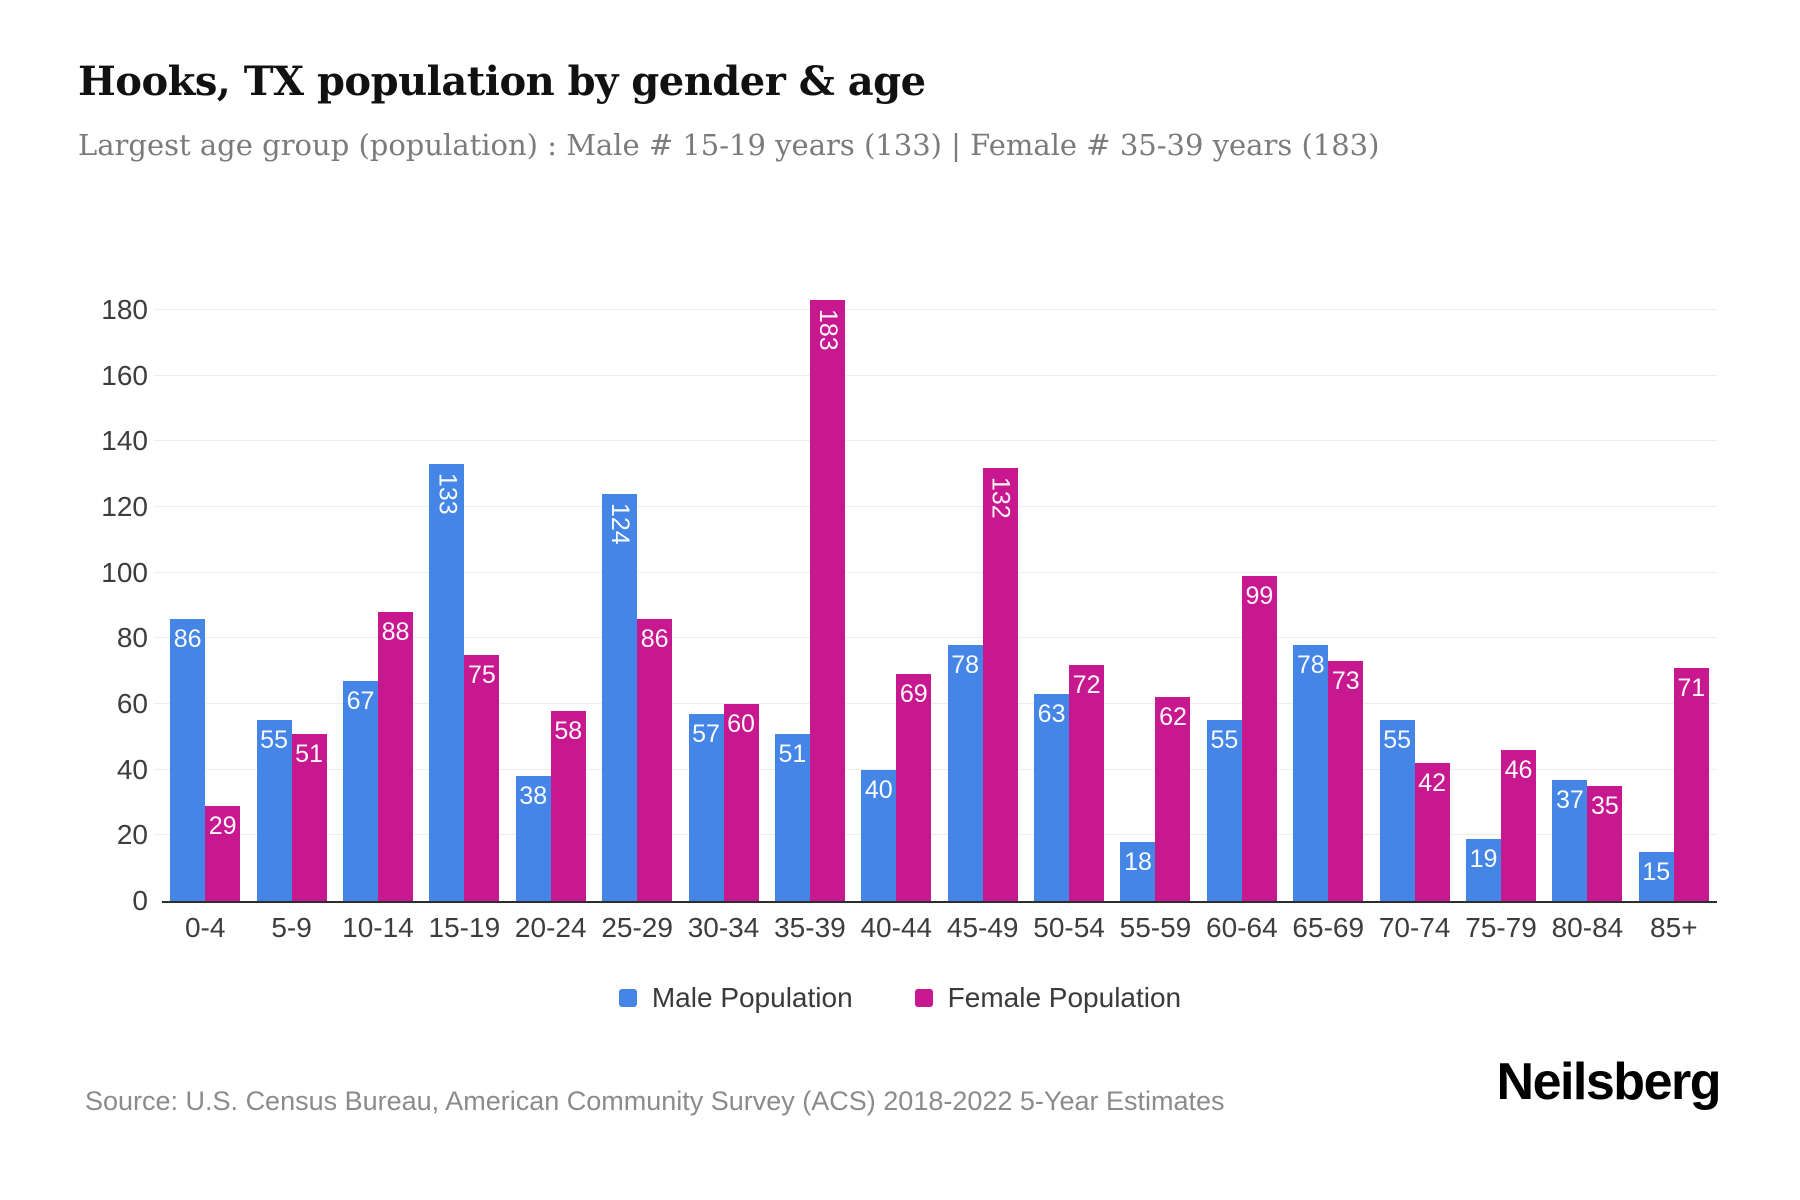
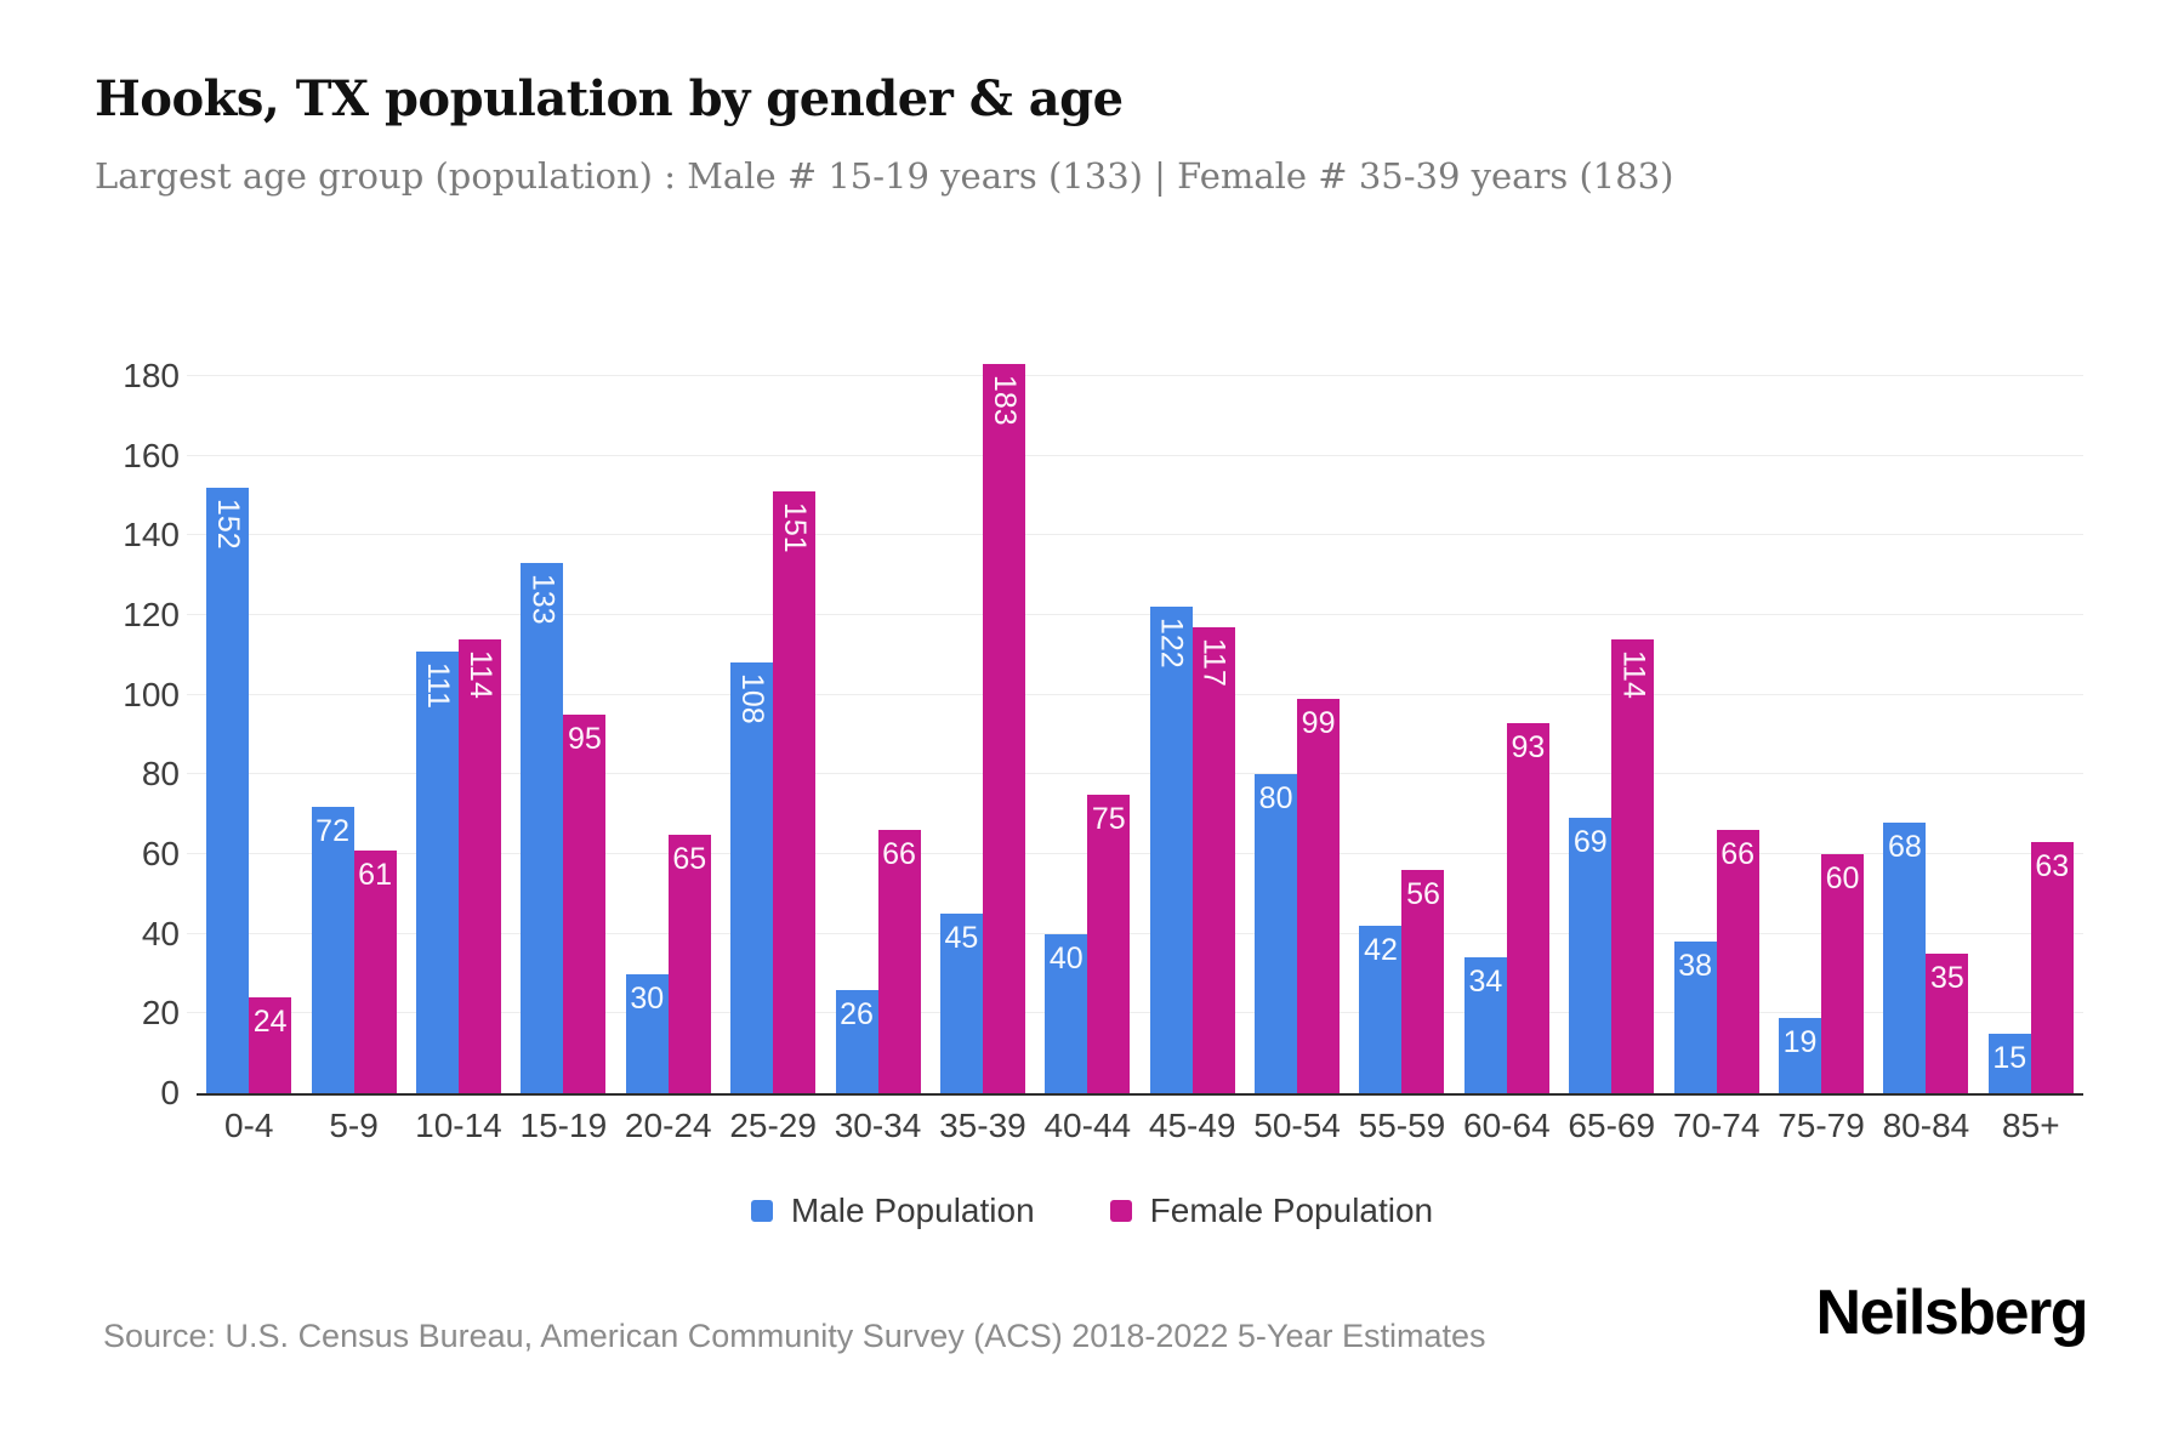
Male Population/0-4: 86 -> 152
Female Population/0-4: 29 -> 24
Male Population/5-9: 55 -> 72
Female Population/5-9: 51 -> 61
Male Population/10-14: 67 -> 111
Female Population/10-14: 88 -> 114
Female Population/15-19: 75 -> 95
Male Population/20-24: 38 -> 30
Female Population/20-24: 58 -> 65
Male Population/25-29: 124 -> 108
Female Population/25-29: 86 -> 151
Male Population/30-34: 57 -> 26
Female Population/30-34: 60 -> 66
Male Population/35-39: 51 -> 45
Female Population/40-44: 69 -> 75
Male Population/45-49: 78 -> 122
Female Population/45-49: 132 -> 117
Male Population/50-54: 63 -> 80
Female Population/50-54: 72 -> 99
Male Population/55-59: 18 -> 42
Female Population/55-59: 62 -> 56
Male Population/60-64: 55 -> 34
Female Population/60-64: 99 -> 93
Male Population/65-69: 78 -> 69
Female Population/65-69: 73 -> 114
Male Population/70-74: 55 -> 38
Female Population/70-74: 42 -> 66
Female Population/75-79: 46 -> 60
Male Population/80-84: 37 -> 68
Female Population/85+: 71 -> 63
